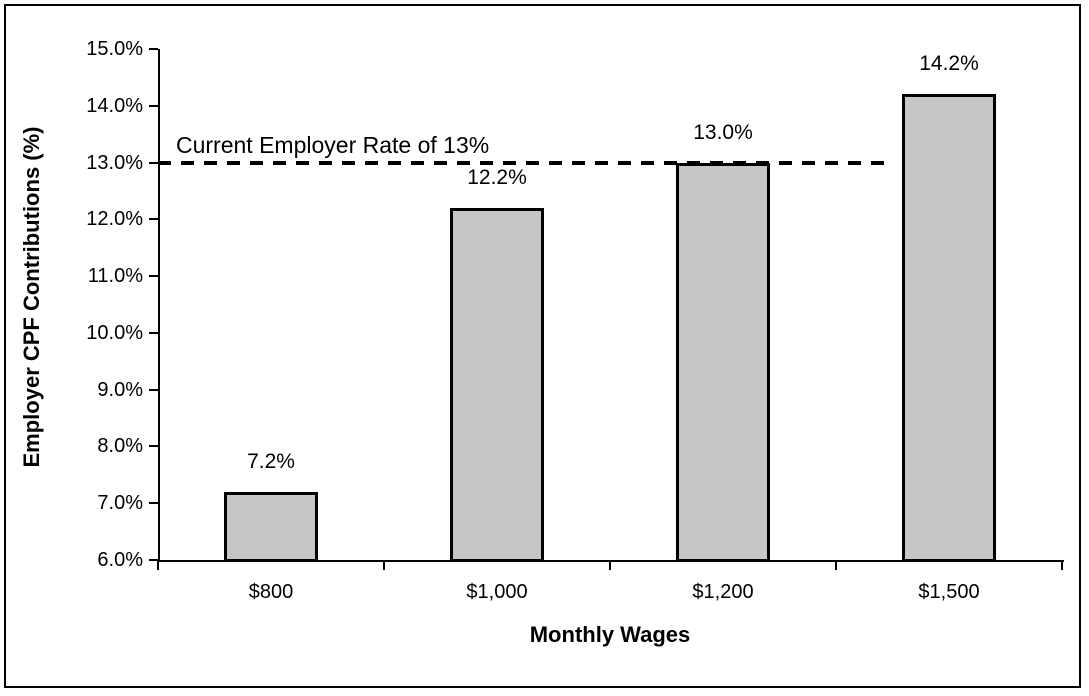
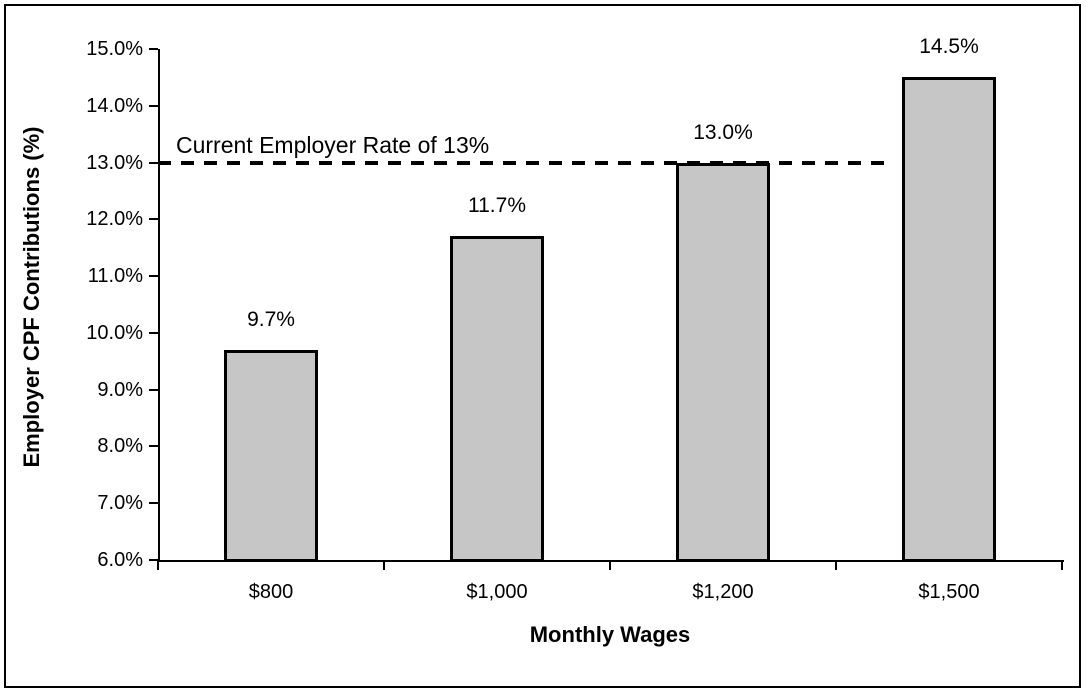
$800: 7.2% -> 9.7%
$1,000: 12.2% -> 11.7%
$1,500: 14.2% -> 14.5%
